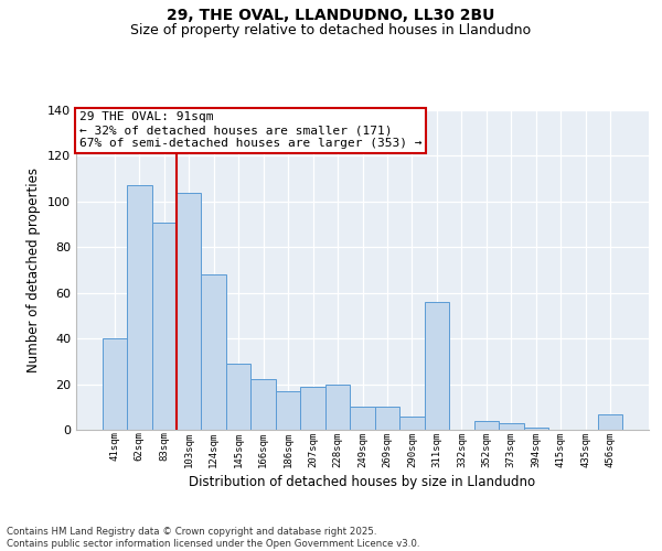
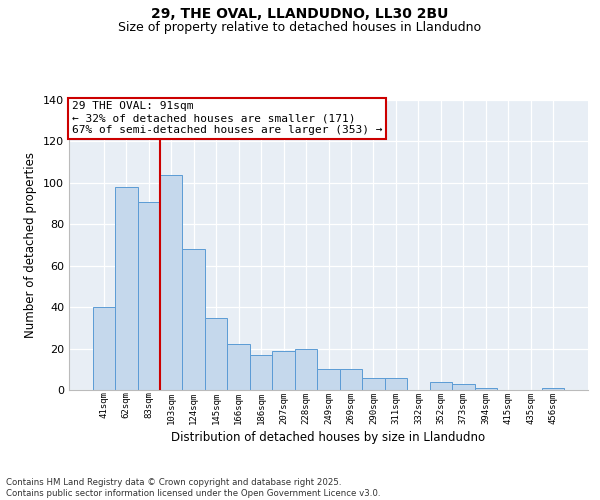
62sqm: 107 -> 98
145sqm: 29 -> 35
311sqm: 56 -> 6
456sqm: 7 -> 1
